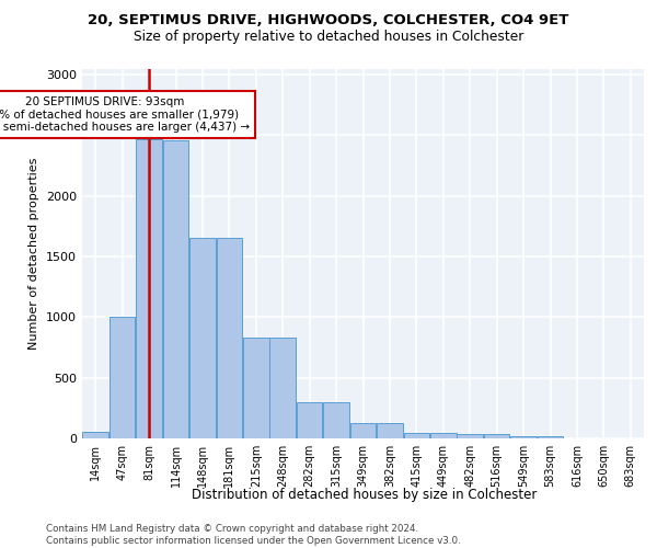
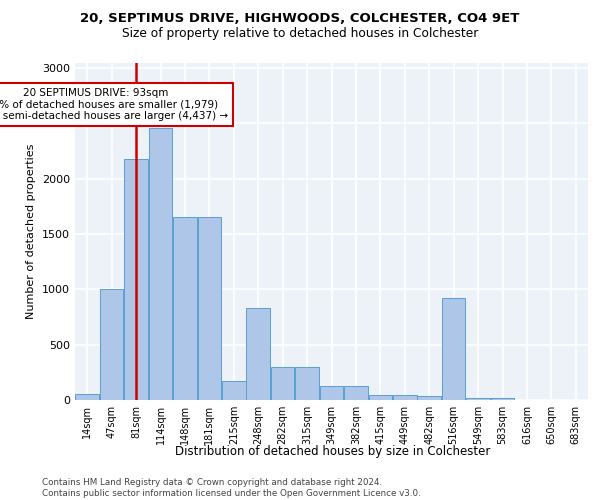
81sqm: 2470 -> 2180
215sqm: 830 -> 170
516sqm: 40 -> 920
